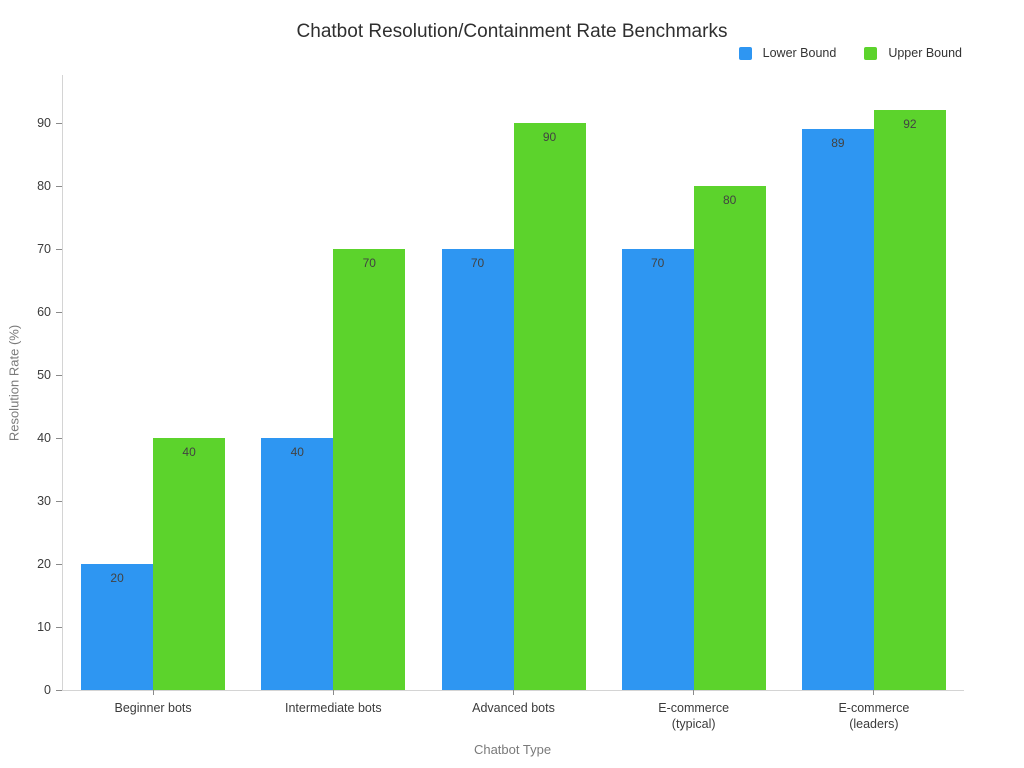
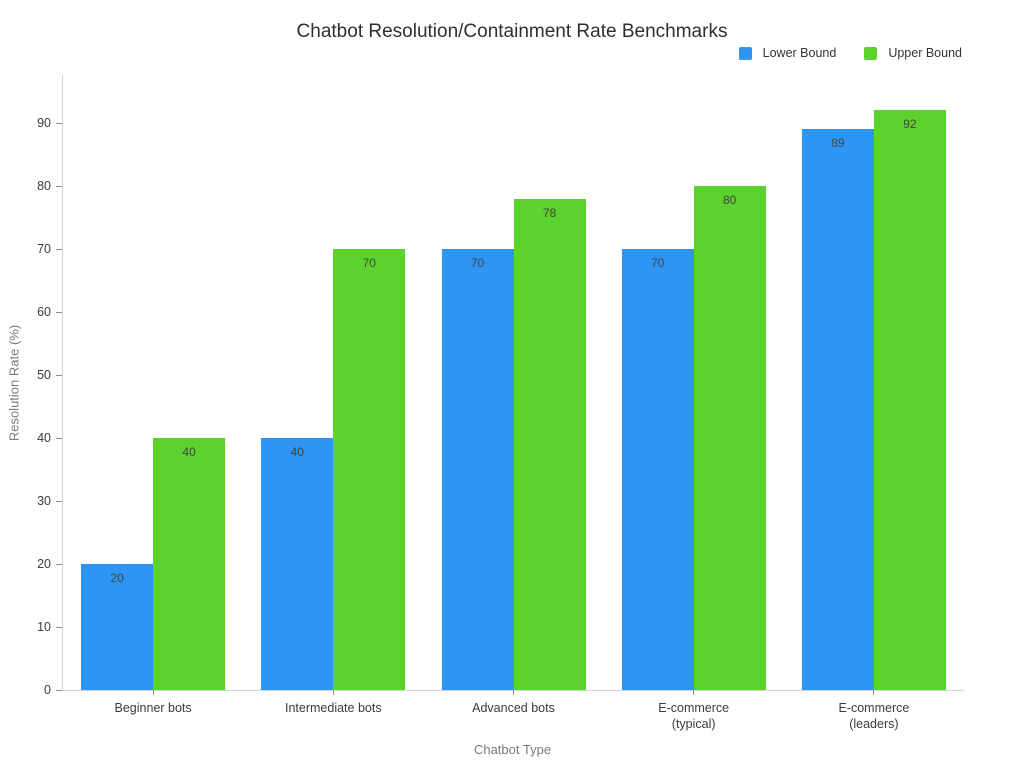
Upper Bound/Advanced bots: 90 -> 78
